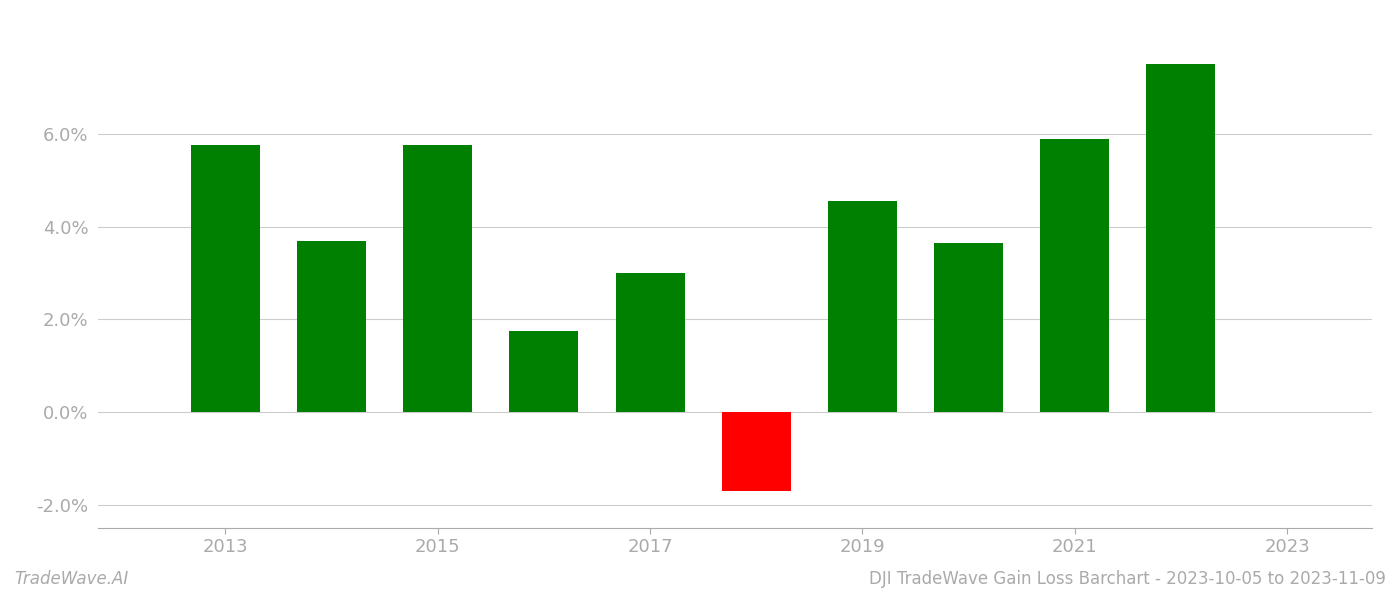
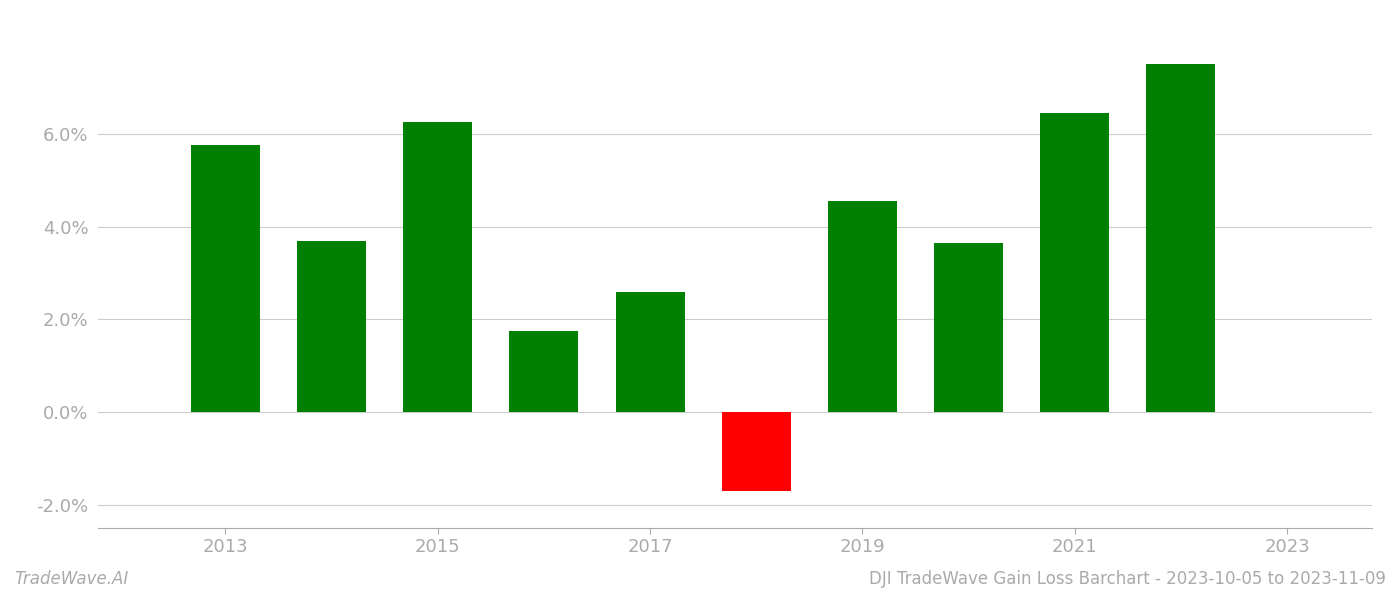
2015: 5.75% -> 6.25%
2017: 3.00% -> 2.60%
2021: 5.90% -> 6.45%
